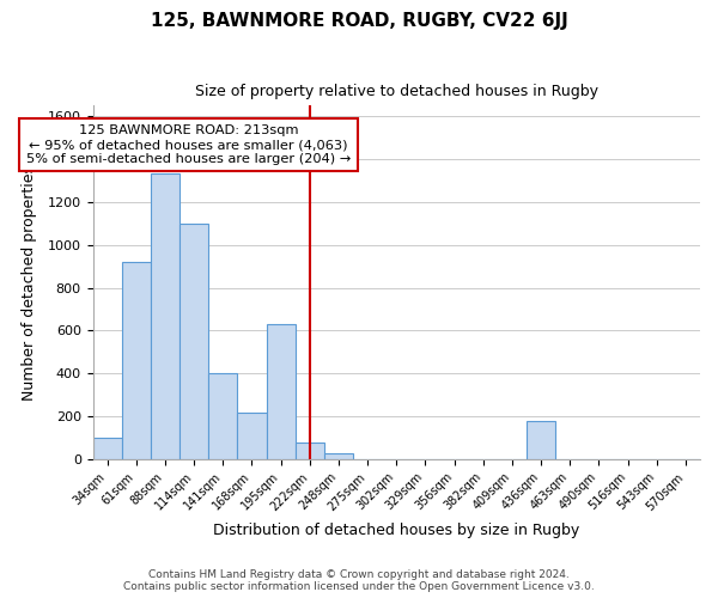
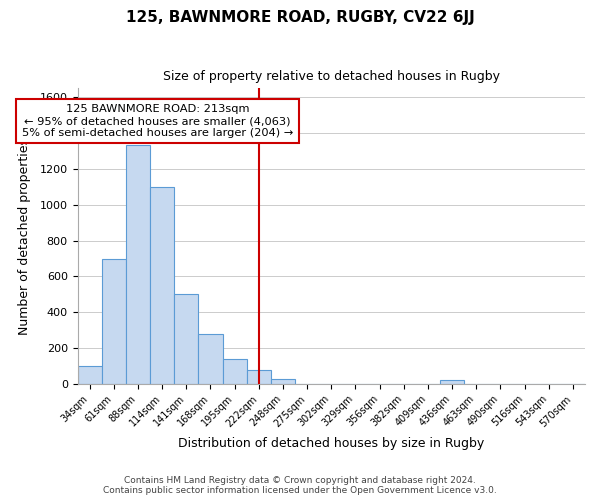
61sqm: 920 -> 700
141sqm: 400 -> 500
168sqm: 220 -> 280
195sqm: 630 -> 140
436sqm: 180 -> 20
